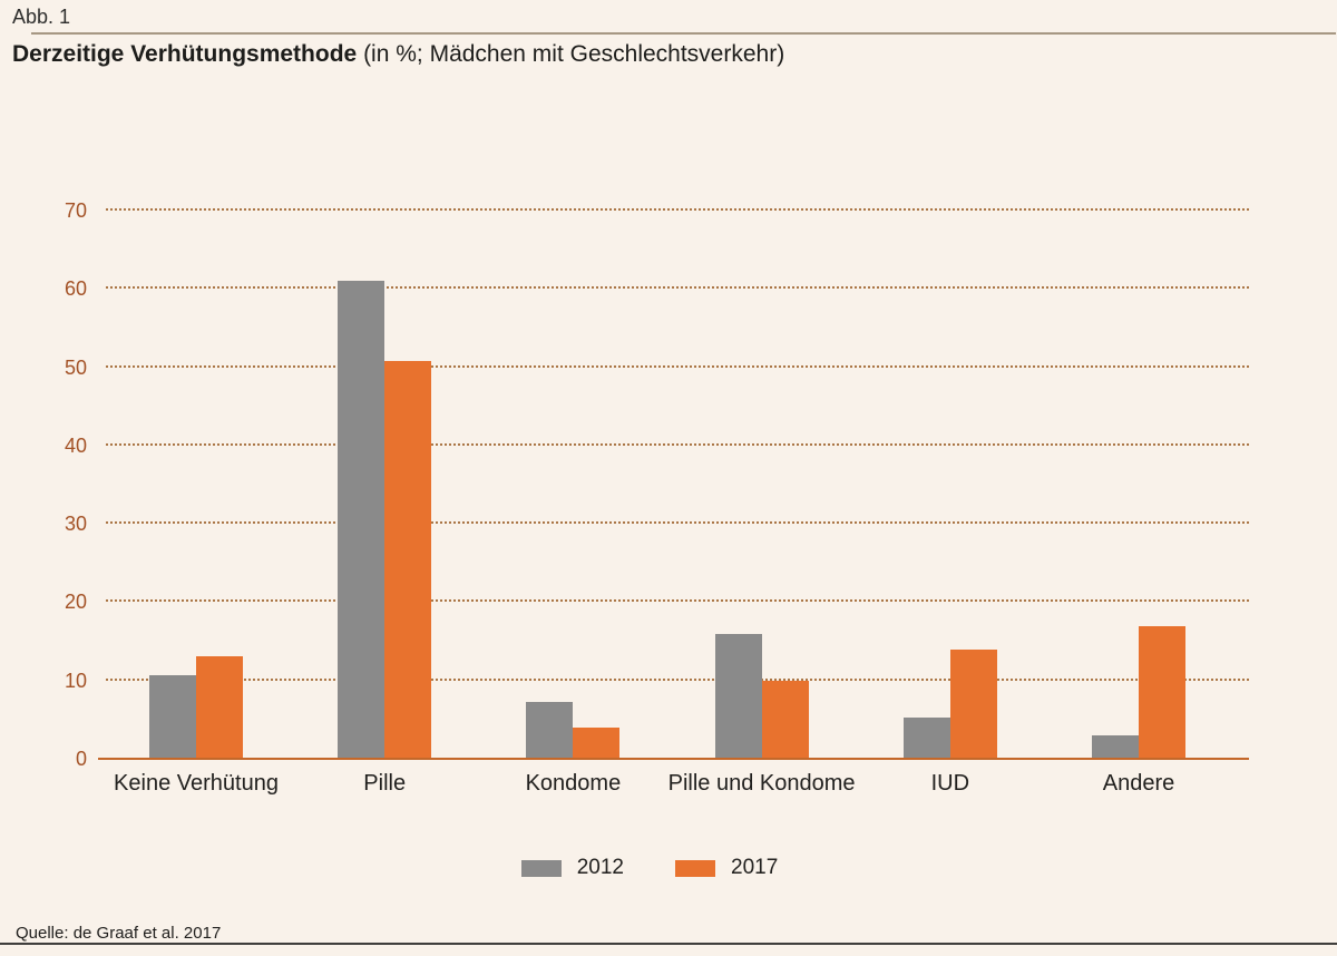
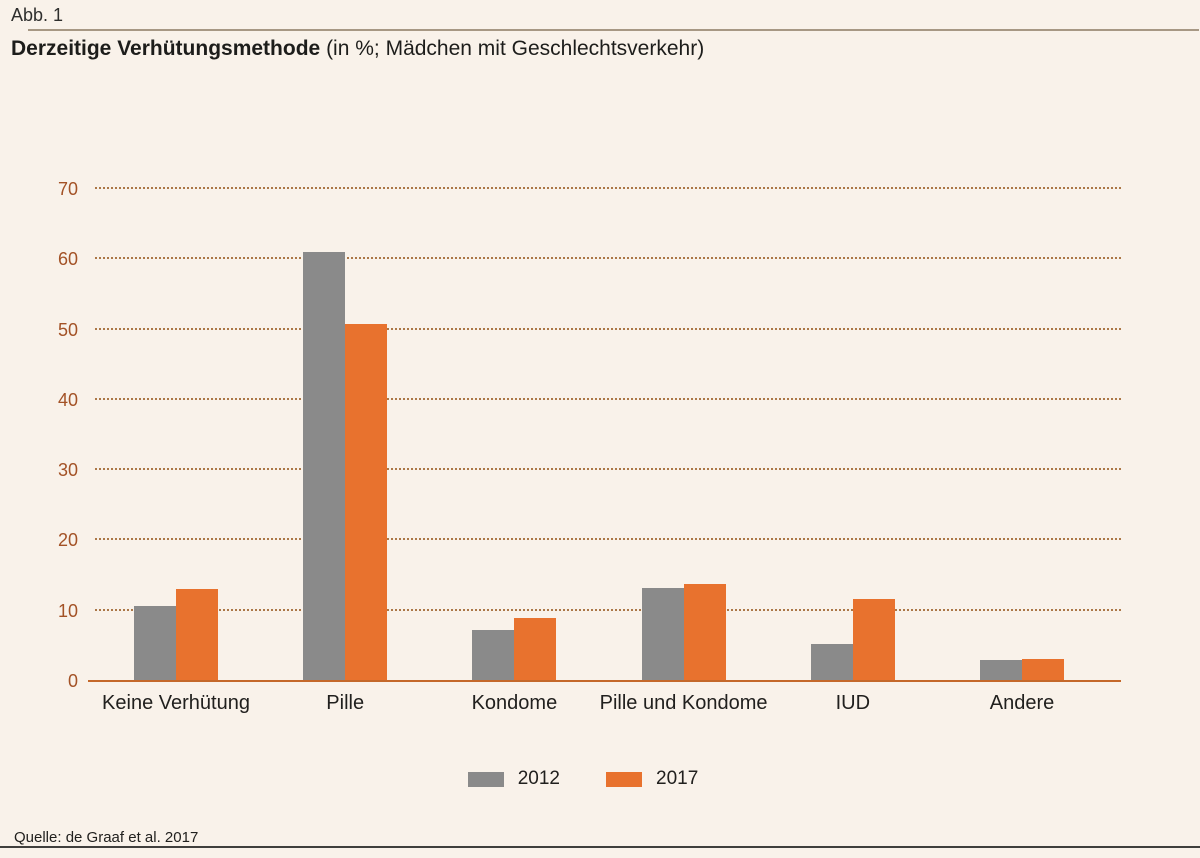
2017/Kondome: 4 -> 9
2012/Pille und Kondome: 16 -> 13
2017/Pille und Kondome: 10 -> 14
2017/IUD: 14 -> 12
2017/Andere: 17 -> 3
